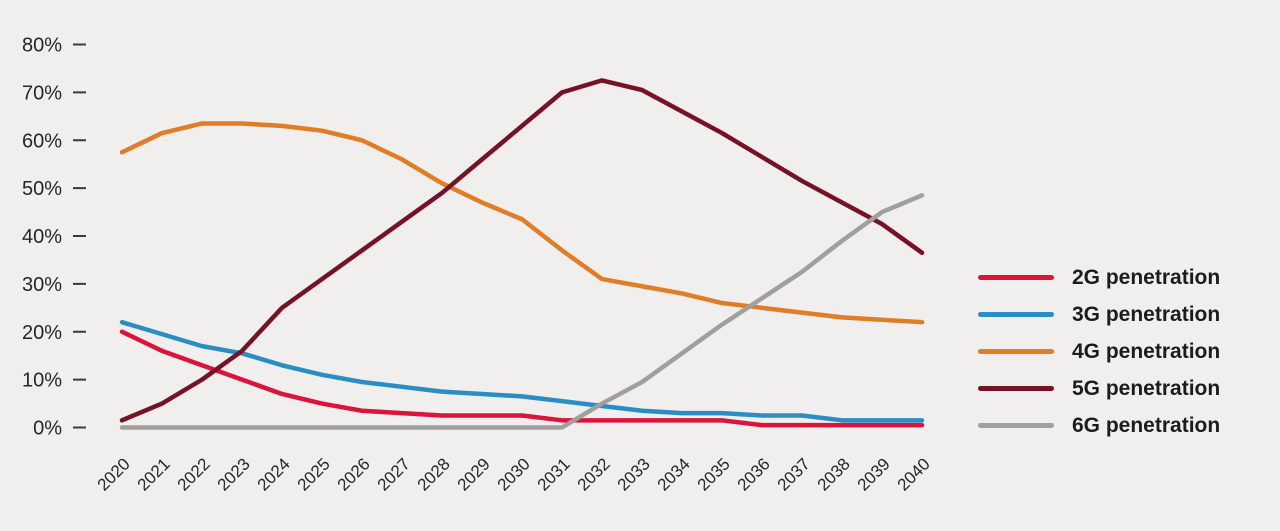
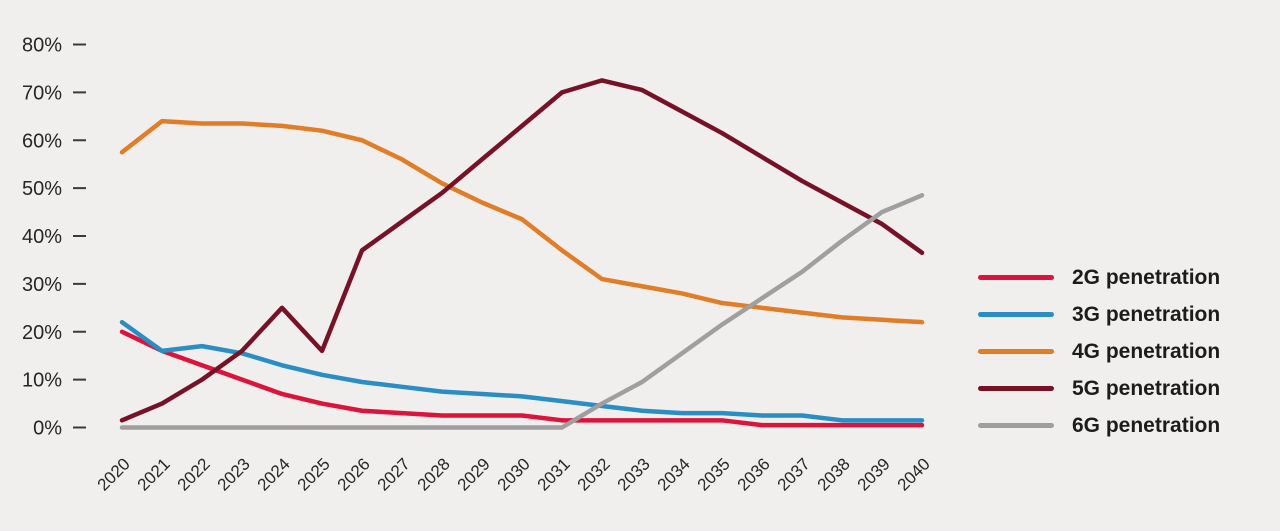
3G penetration/2021: 20% -> 16%
4G penetration/2021: 62% -> 64%
5G penetration/2025: 31% -> 16%
